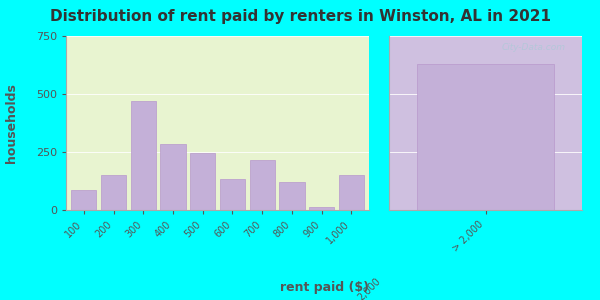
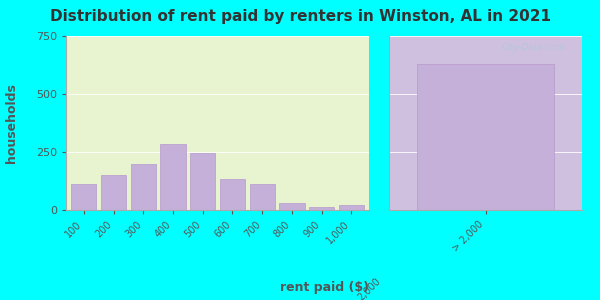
100: 85 -> 110
300: 470 -> 200
700: 215 -> 110
800: 120 -> 30
1,000: 150 -> 20
